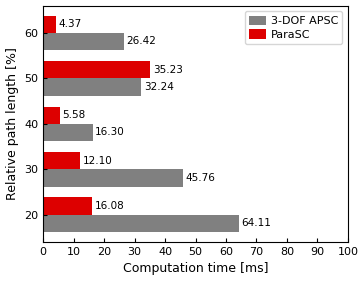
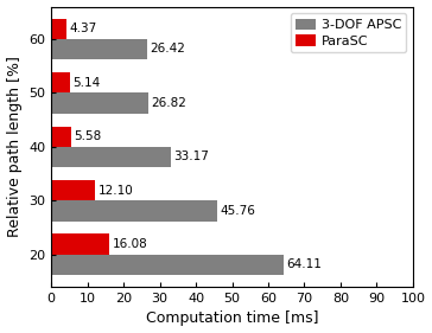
ParaSC/50: 35.23 -> 5.14
3-DOF APSC/50: 32.24 -> 26.82
3-DOF APSC/40: 16.30 -> 33.17
